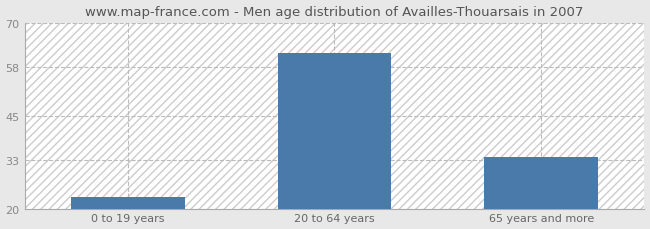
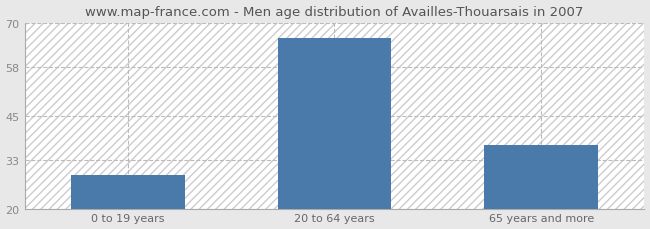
0 to 19 years: 23 -> 29
20 to 64 years: 62 -> 66
65 years and more: 34 -> 37
